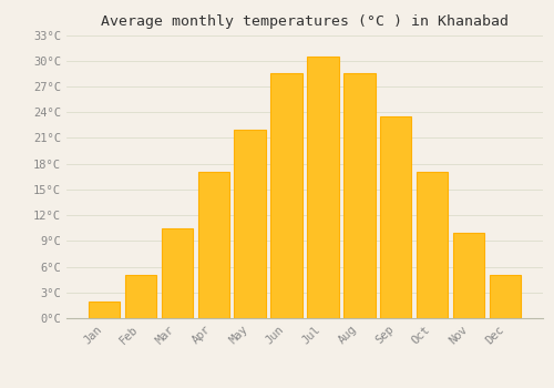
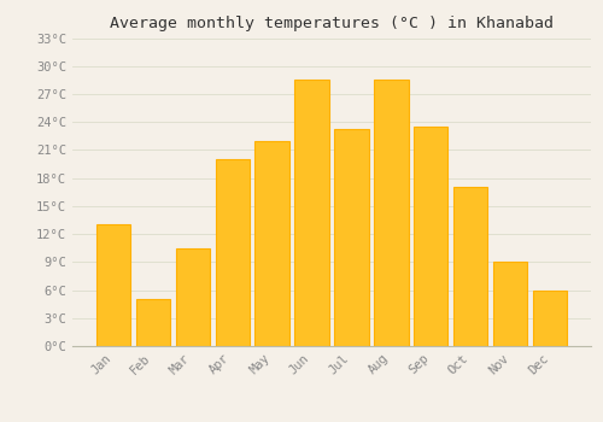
Jan: 2.0°C -> 13.0°C
Apr: 17.0°C -> 20.0°C
Jul: 30.5°C -> 23.2°C
Nov: 10.0°C -> 9.0°C
Dec: 5.0°C -> 6.0°C
